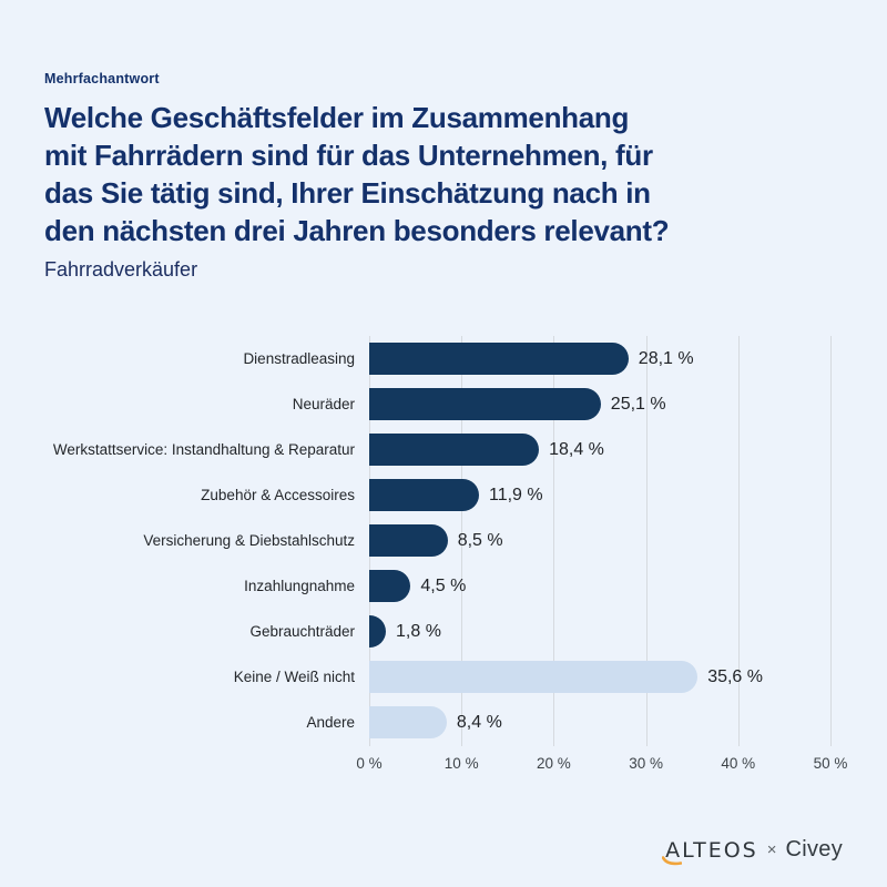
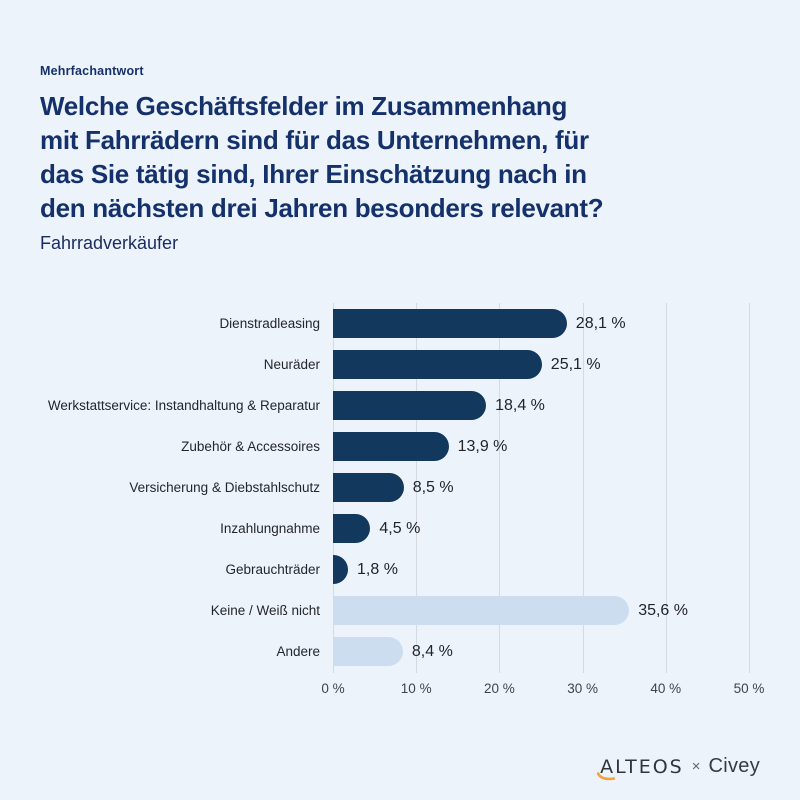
Zubehör & Accessoires: 11,9 -> 13,9
